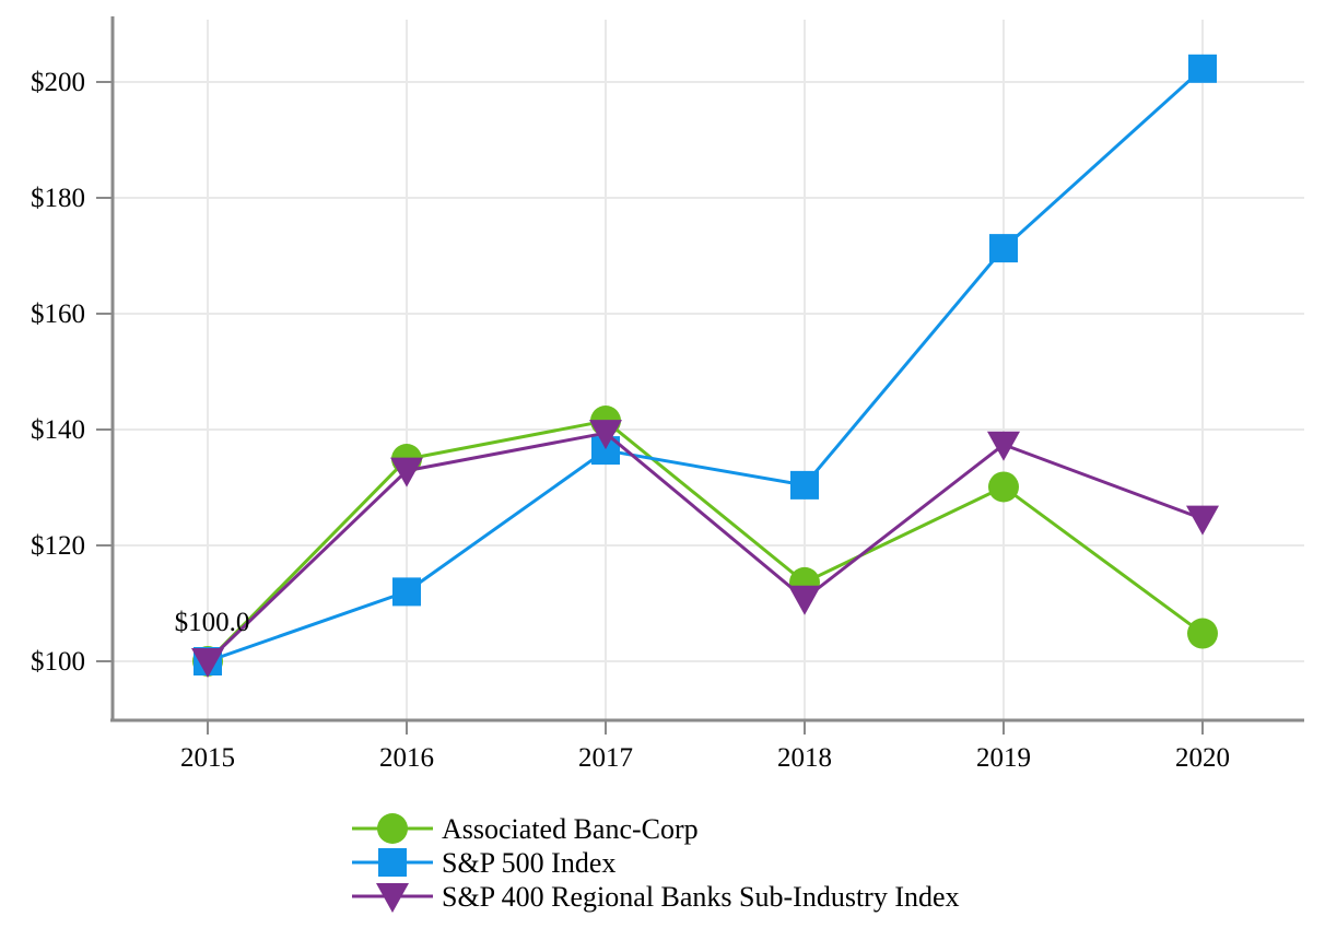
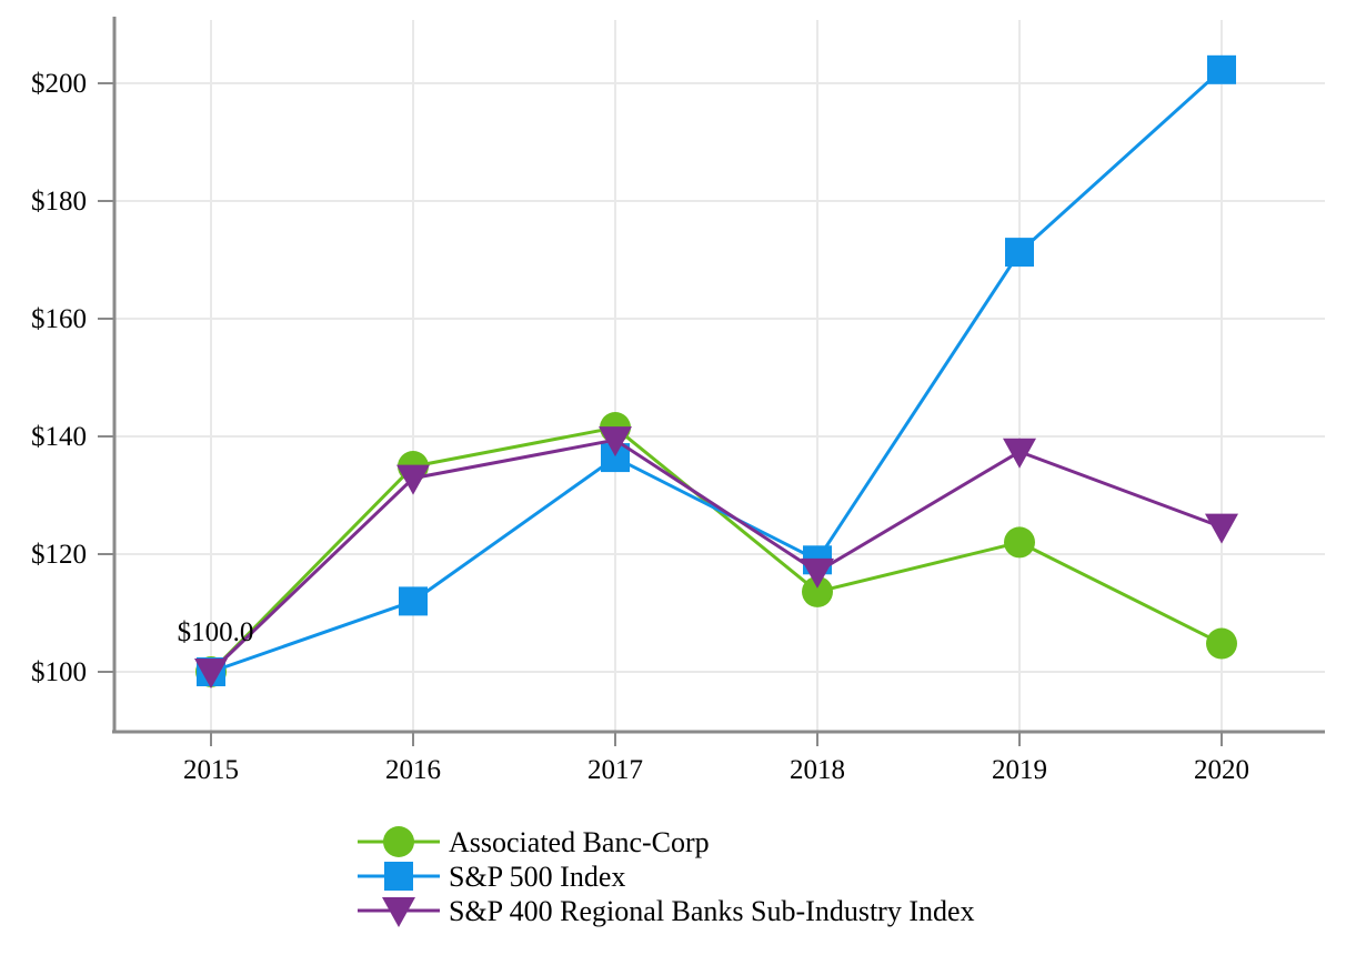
S&P 500 Index/2018: $130 -> $119
S&P 400 Regional Banks Sub-Industry Index/2018: $111 -> $117
Associated Banc-Corp/2019: $130 -> $122
